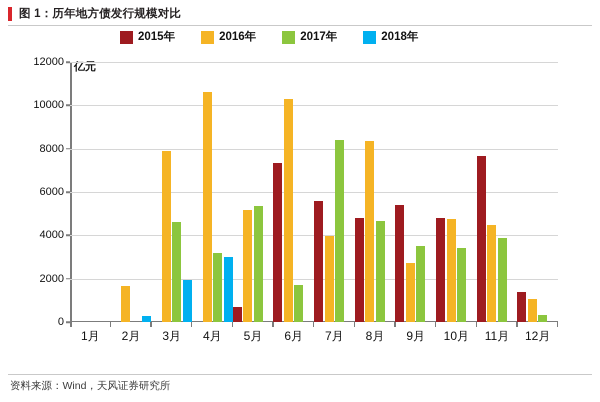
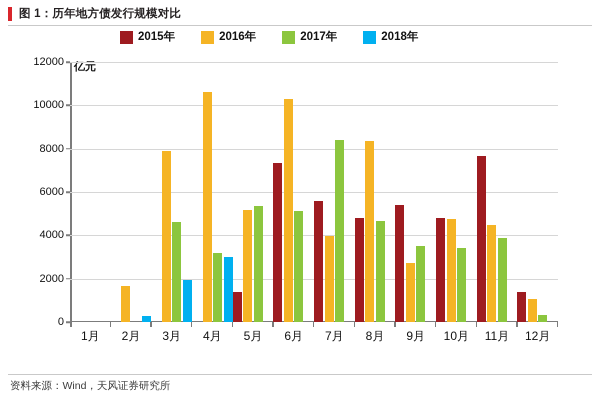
2015年/5月: 700 -> 1400
2017年/6月: 1700 -> 5100
